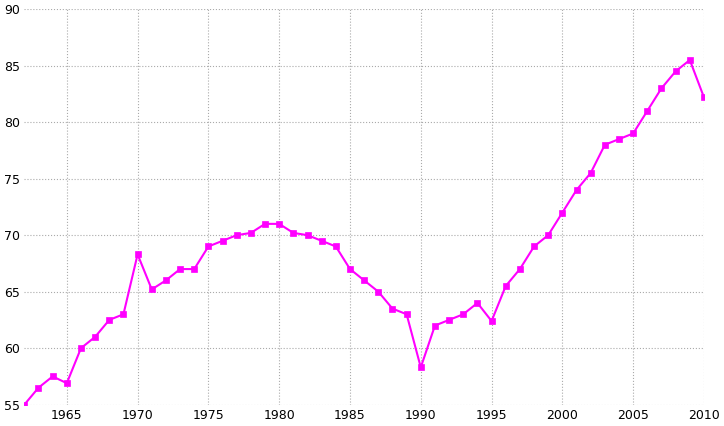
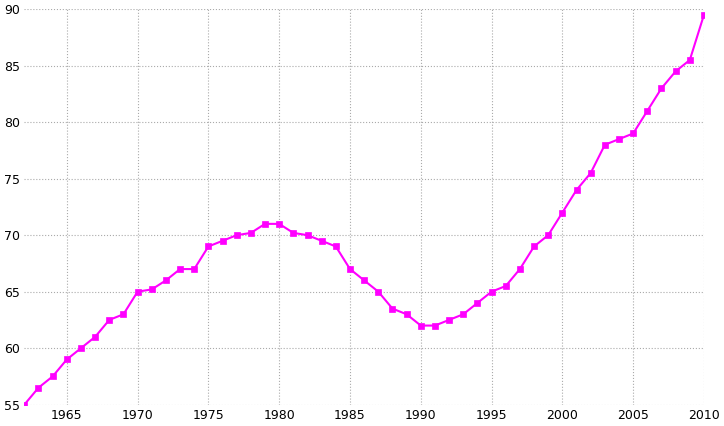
1965: 56.9 -> 59.0
1970: 68.3 -> 65.0
1990: 58.3 -> 62.0
1995: 62.4 -> 65.0
2010: 82.2 -> 89.5
